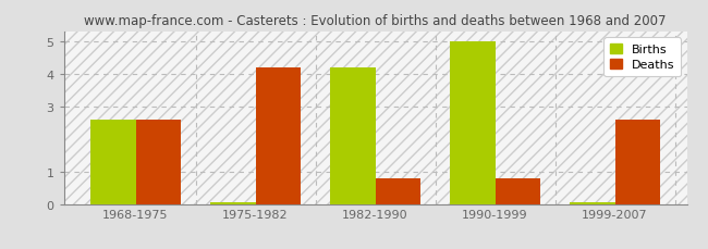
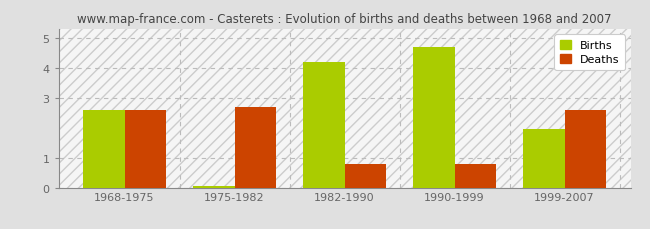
Deaths/1975-1982: 4.2 -> 2.7
Births/1990-1999: 5.00 -> 4.70
Births/1999-2007: 0.04 -> 1.95
